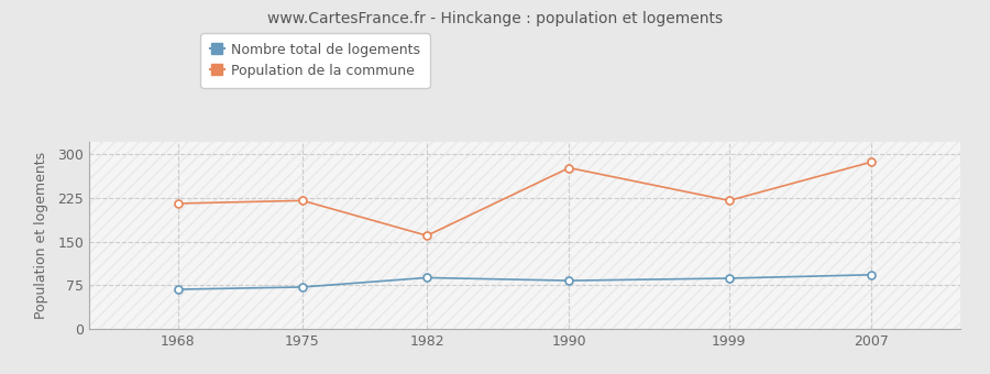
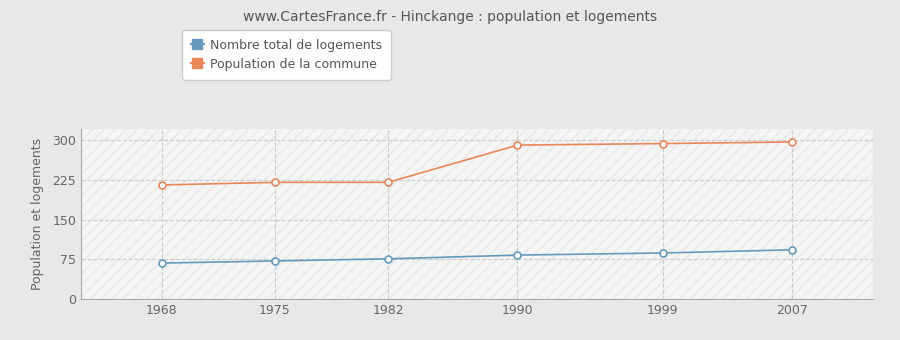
Nombre total de logements/1982: 88 -> 76
Population de la commune/1982: 160 -> 220
Population de la commune/1990: 276 -> 290
Population de la commune/1999: 220 -> 293
Population de la commune/2007: 286 -> 296
